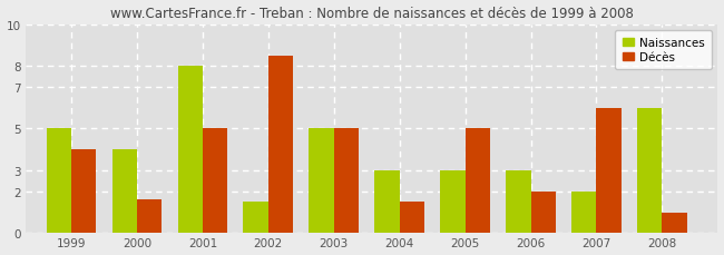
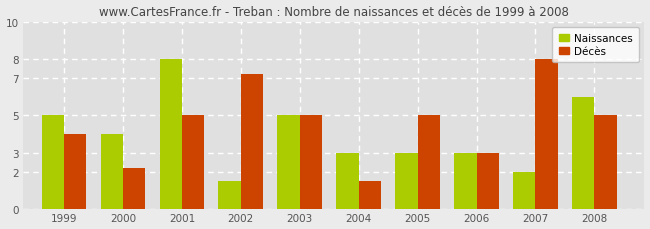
Décès/2000: 1.6 -> 2.2
Décès/2002: 8.5 -> 7.2
Décès/2006: 2.0 -> 3.0
Décès/2007: 6.0 -> 8.0
Décès/2008: 1.0 -> 5.0
